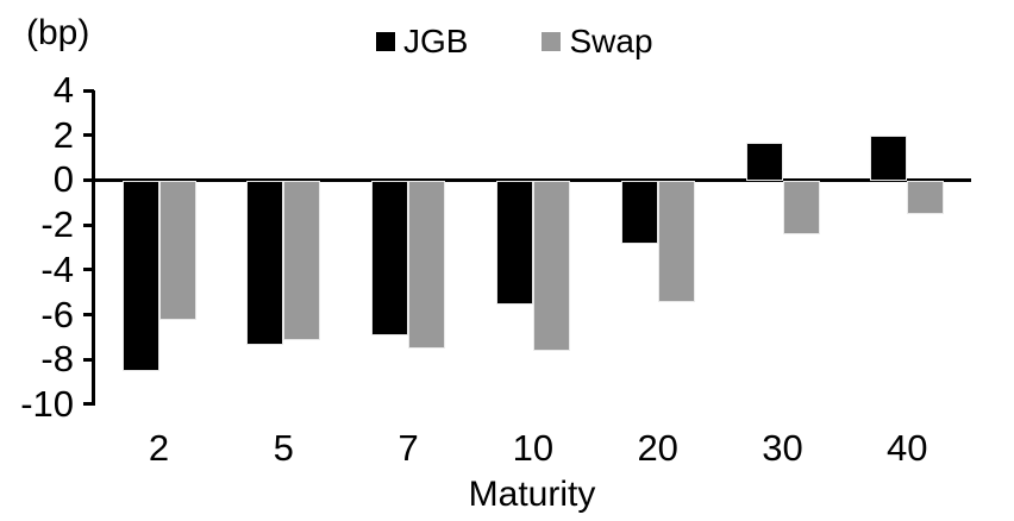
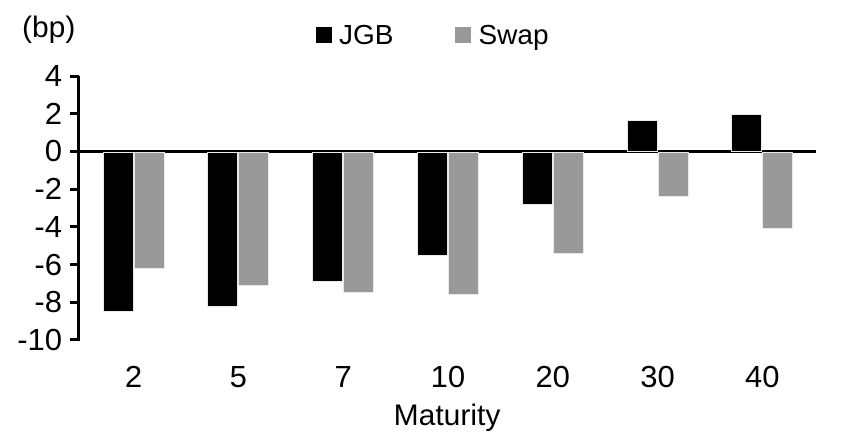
JGB/5: -7.3 -> -8.2
Swap/40: -1.5 -> -4.1
